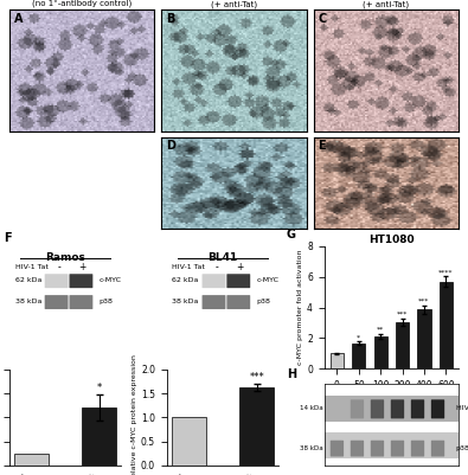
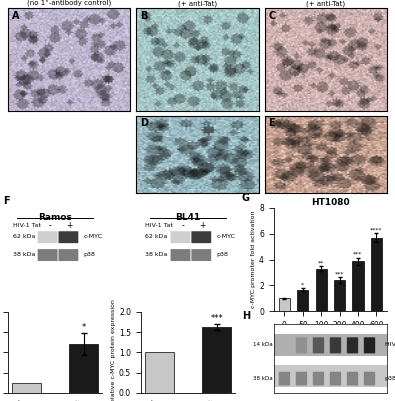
HT1080/100: 2.1 -> 3.3
HT1080/200: 3.0 -> 2.4
